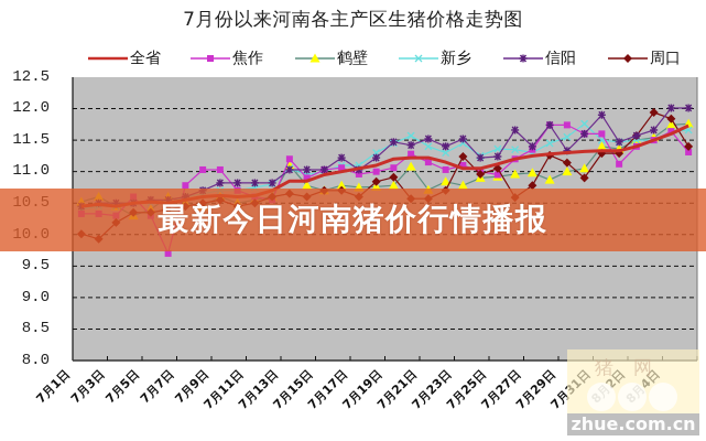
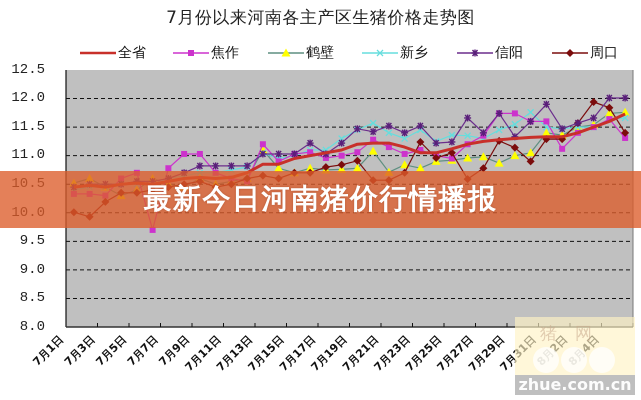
焦作/7月5日: 10.3 -> 10.7
周口/7月17日: 10.6 -> 10.8
